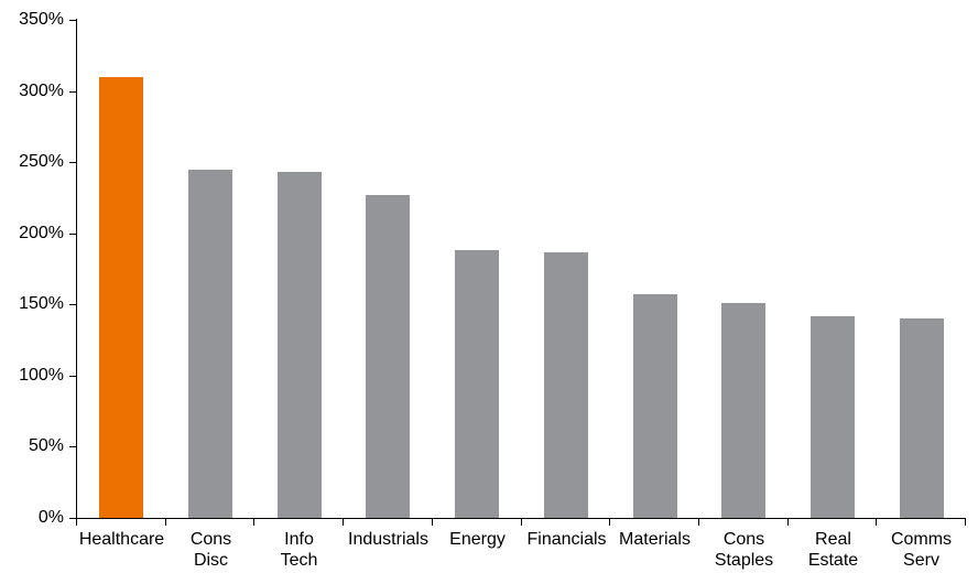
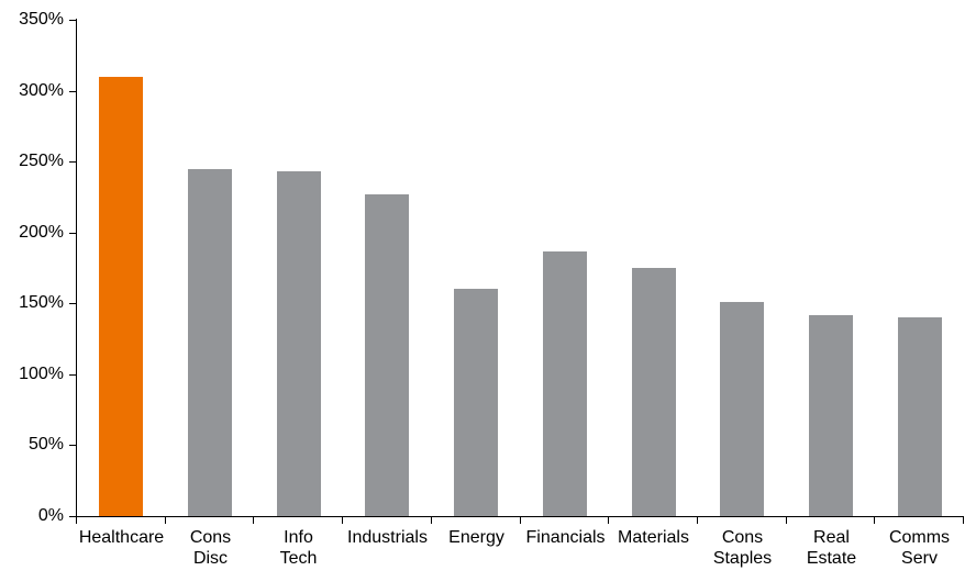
Energy: 188% -> 160%
Materials: 157% -> 175%
